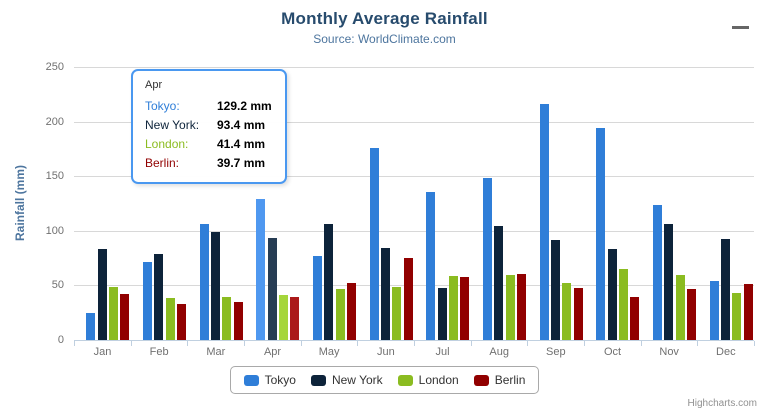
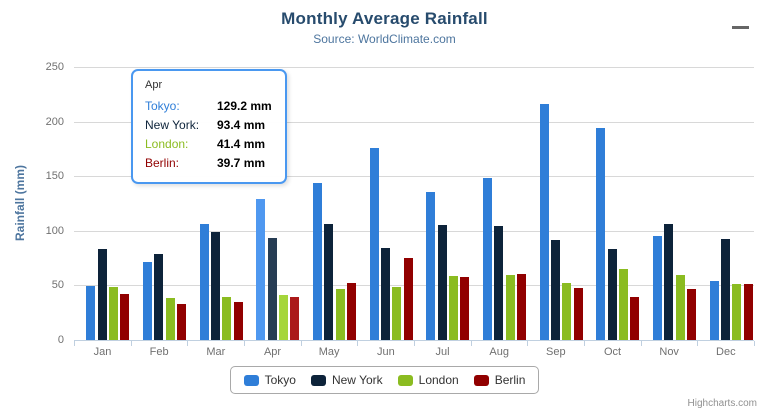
Tokyo/Jan: 25 -> 50
Tokyo/May: 77 -> 144
New York/Jul: 48 -> 105
Tokyo/Nov: 124 -> 96
London/Dec: 43 -> 51
